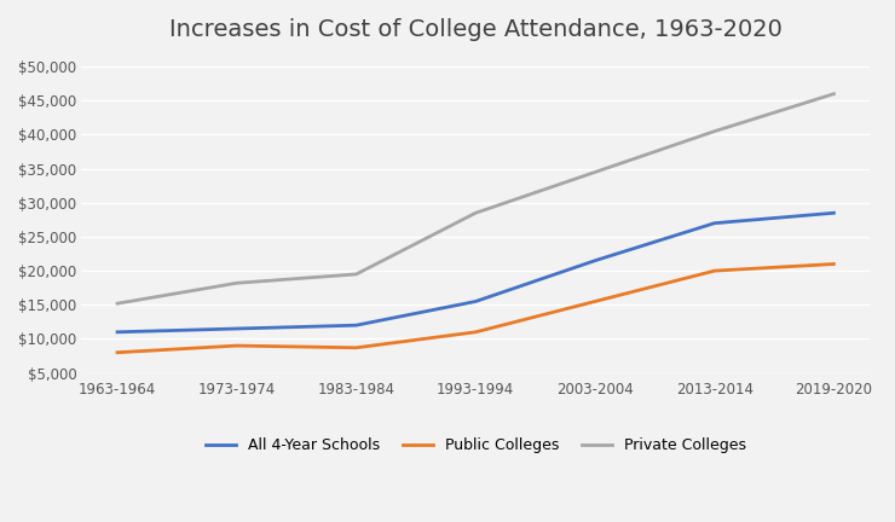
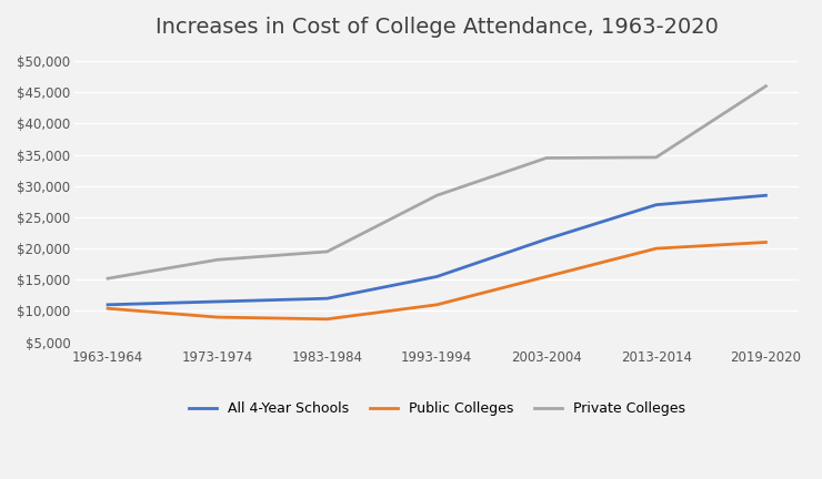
Public Colleges/1963-1964: $8,000 -> $10,400
Private Colleges/2013-2014: $40,500 -> $34,600
